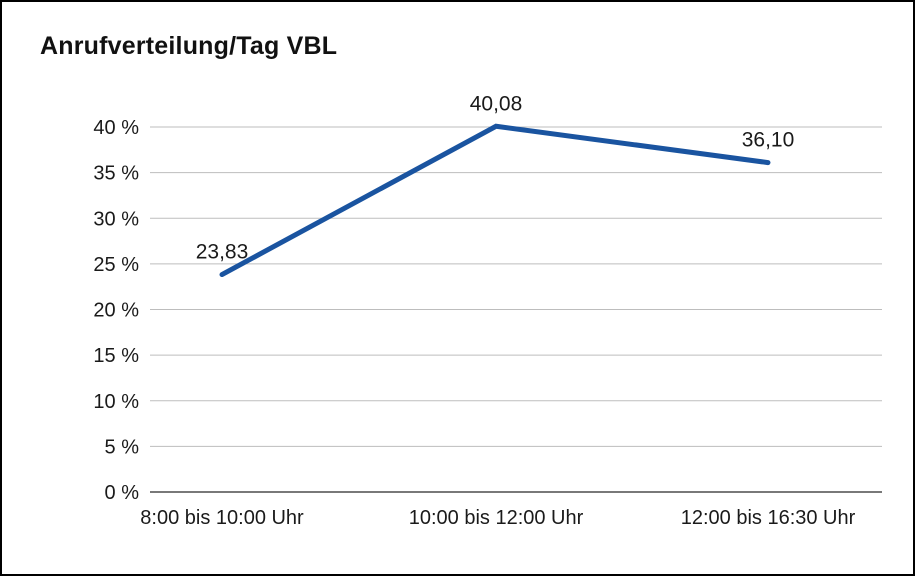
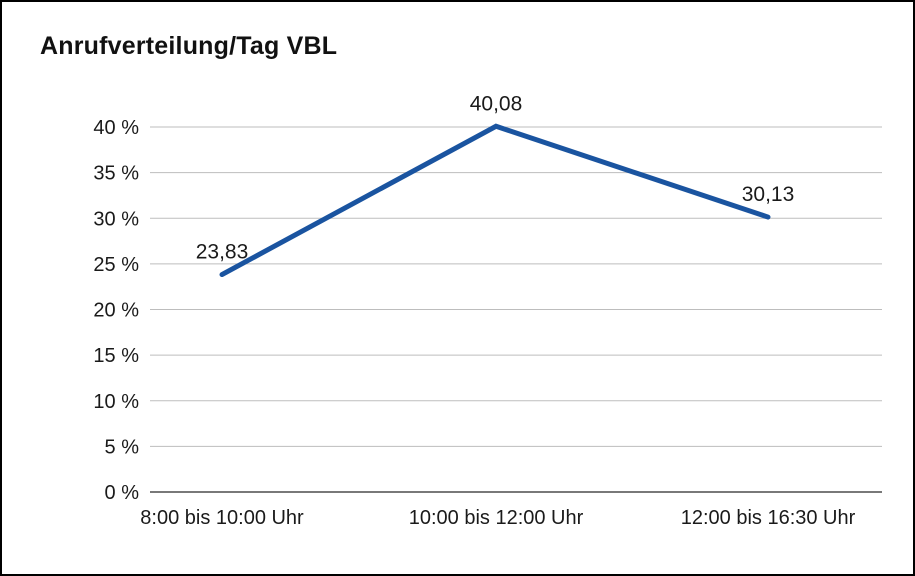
12:00 bis 16:30 Uhr: 36,10 -> 30,13
